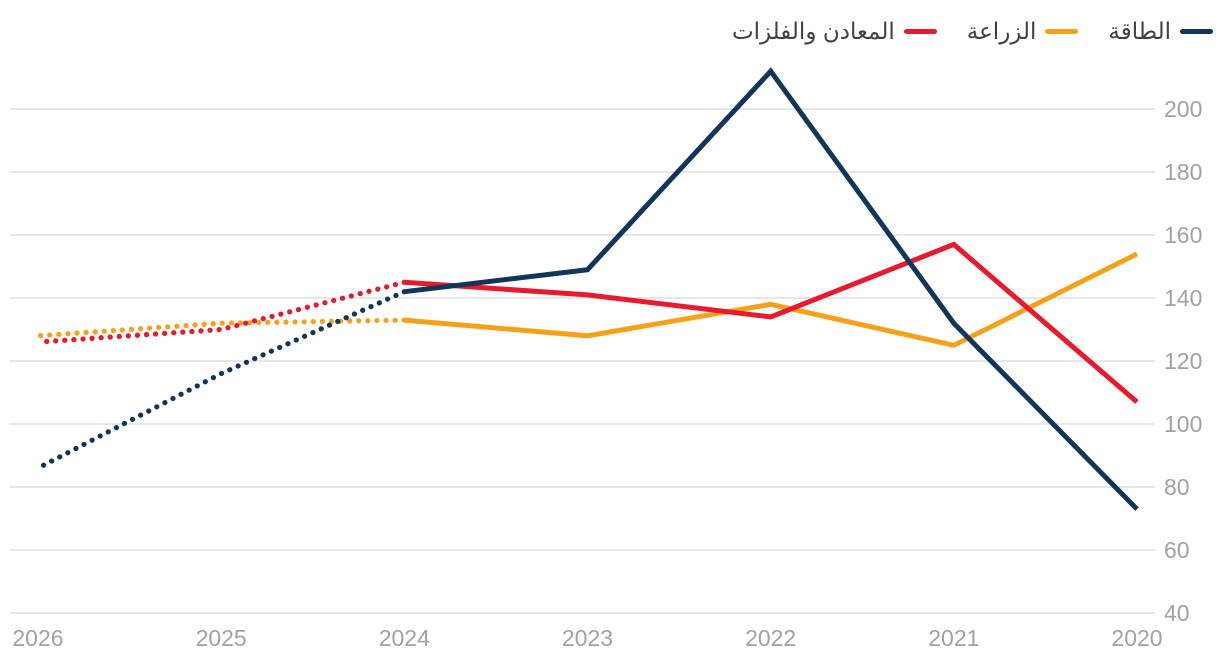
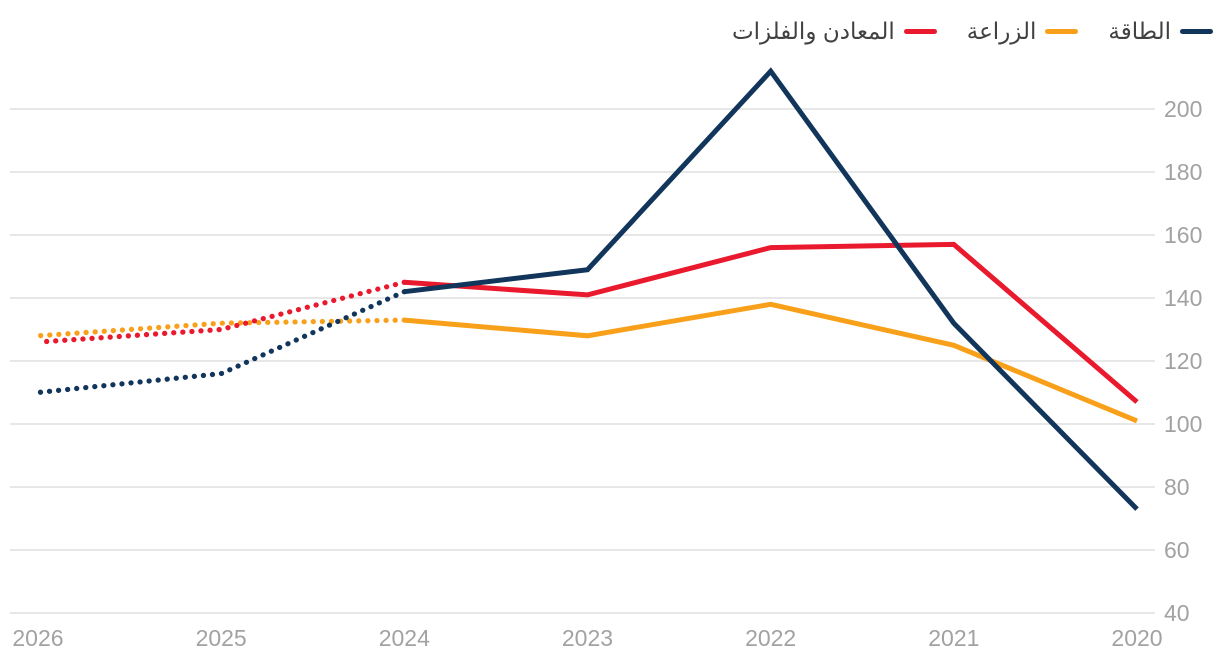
الزراعة/2020: 154 -> 101
المعادن والفلزات/2022: 134 -> 156
الطاقة/2026: 86 -> 110
